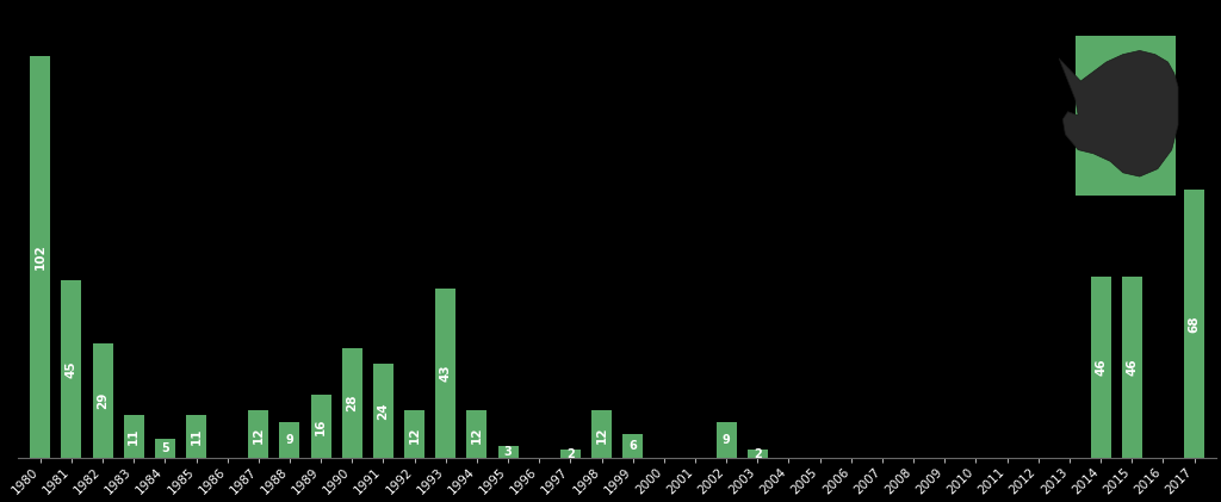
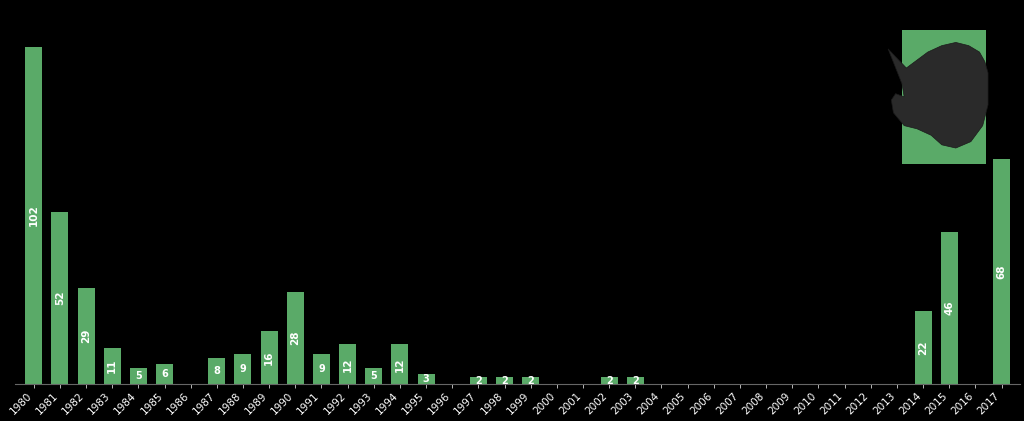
1981: 45 -> 52
1985: 11 -> 6
1987: 12 -> 8
1991: 24 -> 9
1993: 43 -> 5
1998: 12 -> 2
1999: 6 -> 2
2002: 9 -> 2
2014: 46 -> 22
